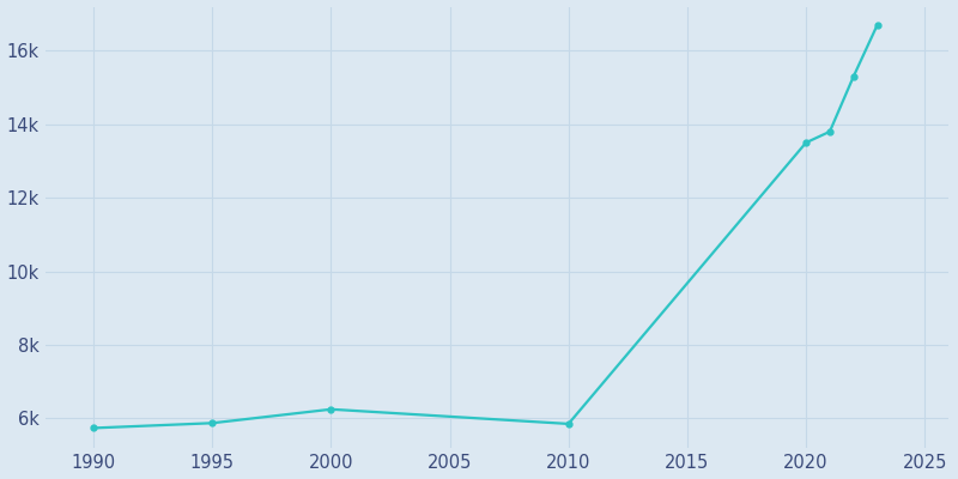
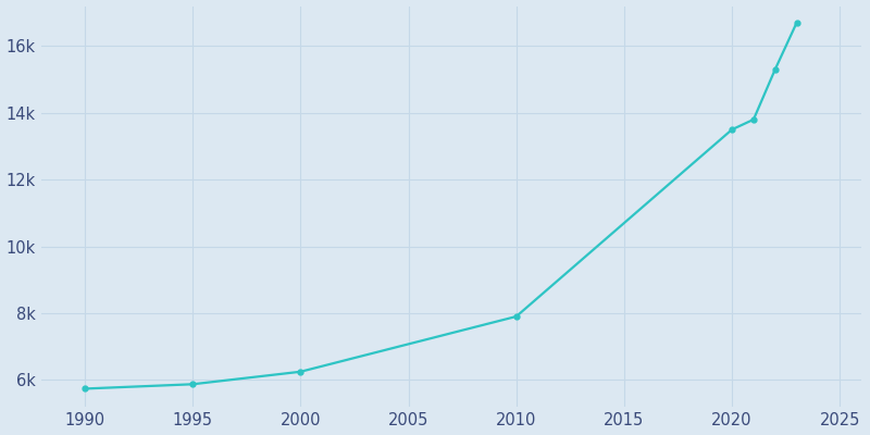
2010: 5.85k -> 7.90k
